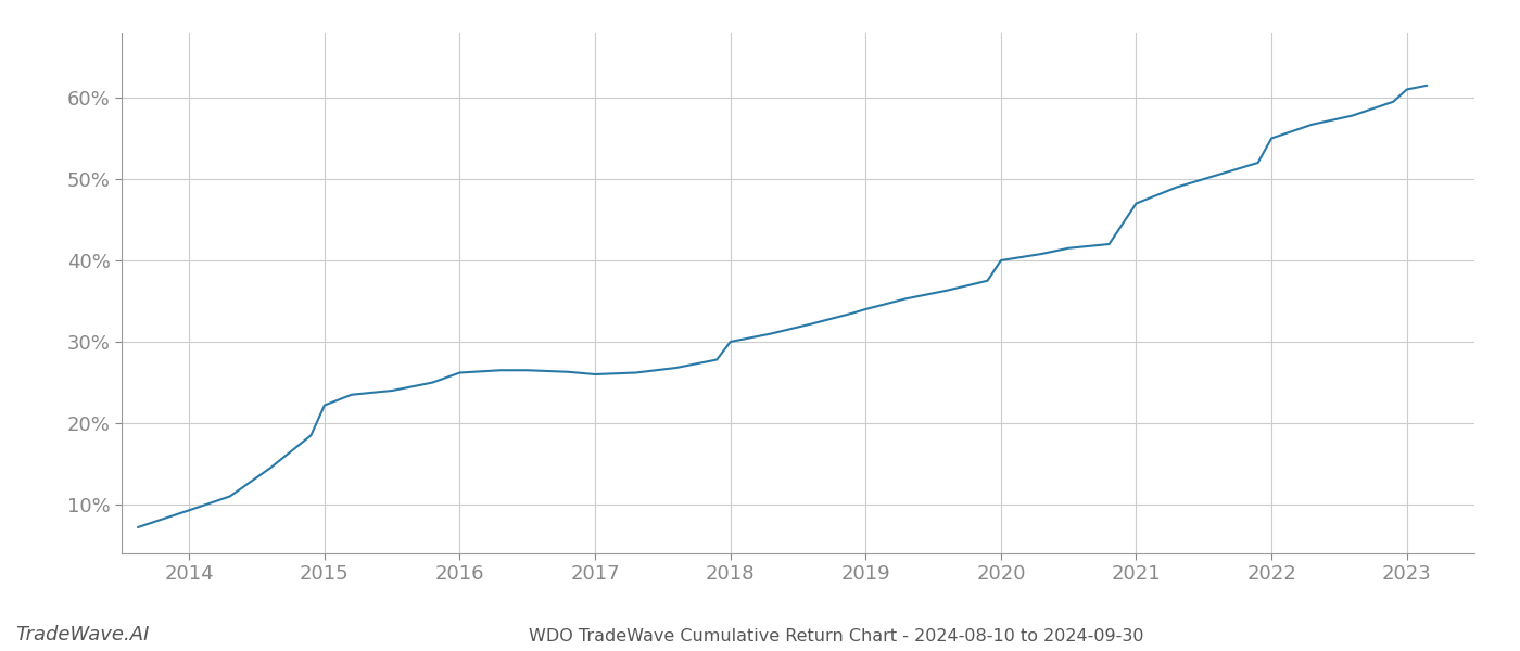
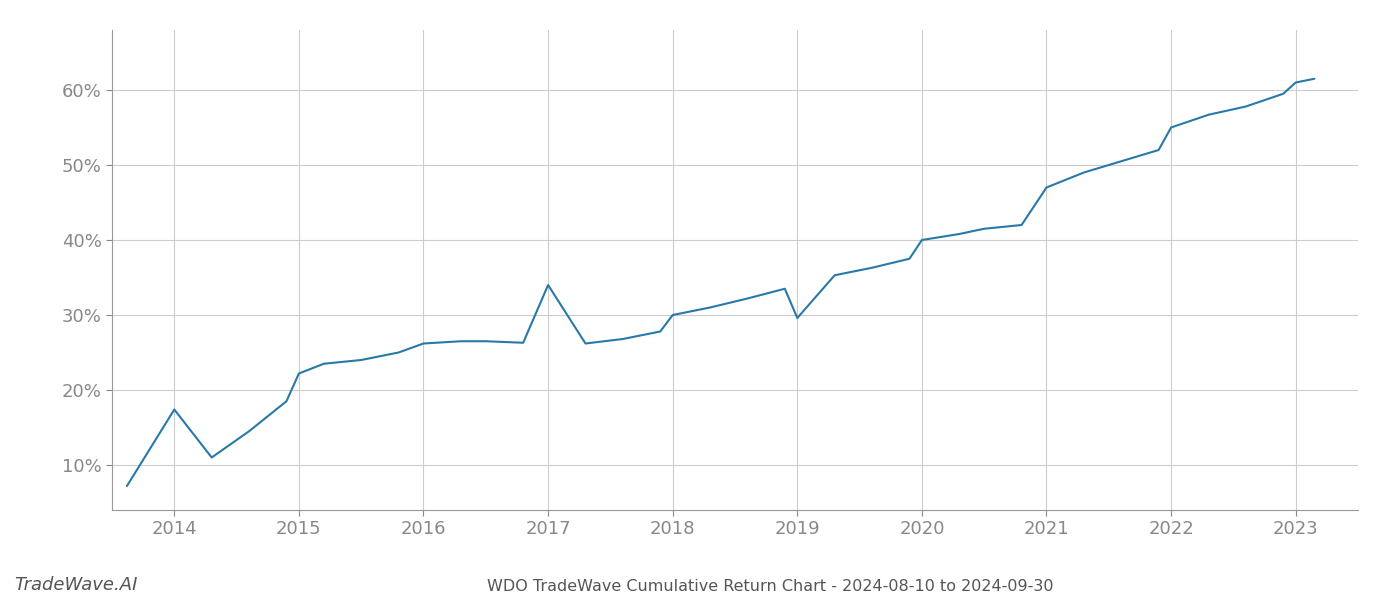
2014: 9.3% -> 17.4%
2017: 26.0% -> 34.0%
2019: 34.0% -> 29.6%
